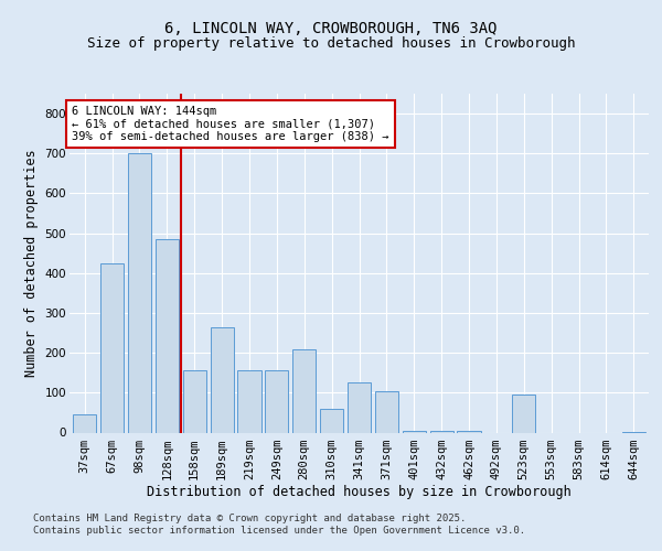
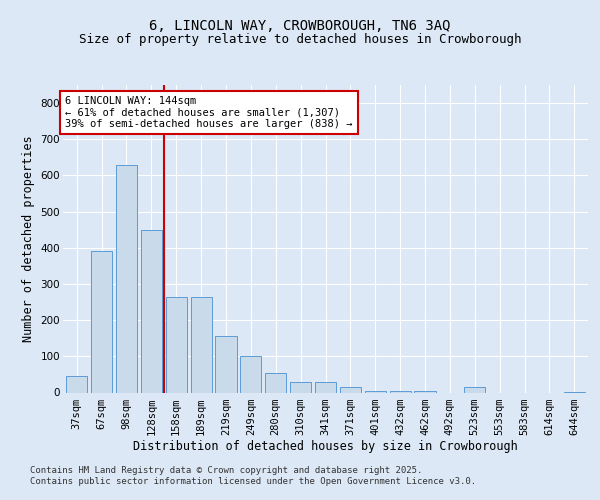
67sqm: 425 -> 390
98sqm: 700 -> 630
128sqm: 485 -> 450
158sqm: 155 -> 265
249sqm: 155 -> 100
280sqm: 210 -> 55
310sqm: 60 -> 30
341sqm: 125 -> 30
371sqm: 105 -> 15
523sqm: 95 -> 15
